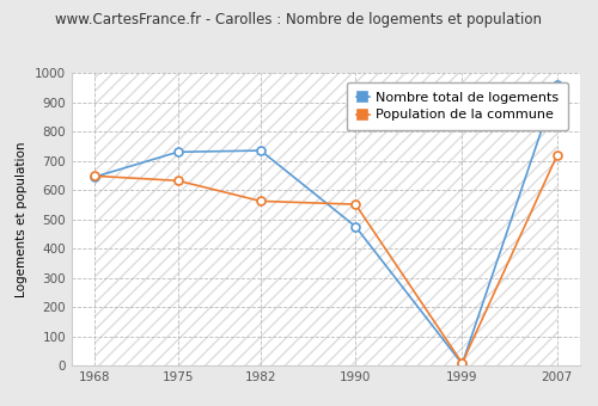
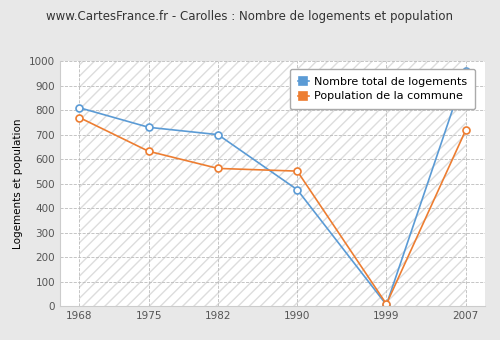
Nombre total de logements/1968: 645 -> 810
Population de la commune/1968: 648 -> 770
Nombre total de logements/1982: 735 -> 700
